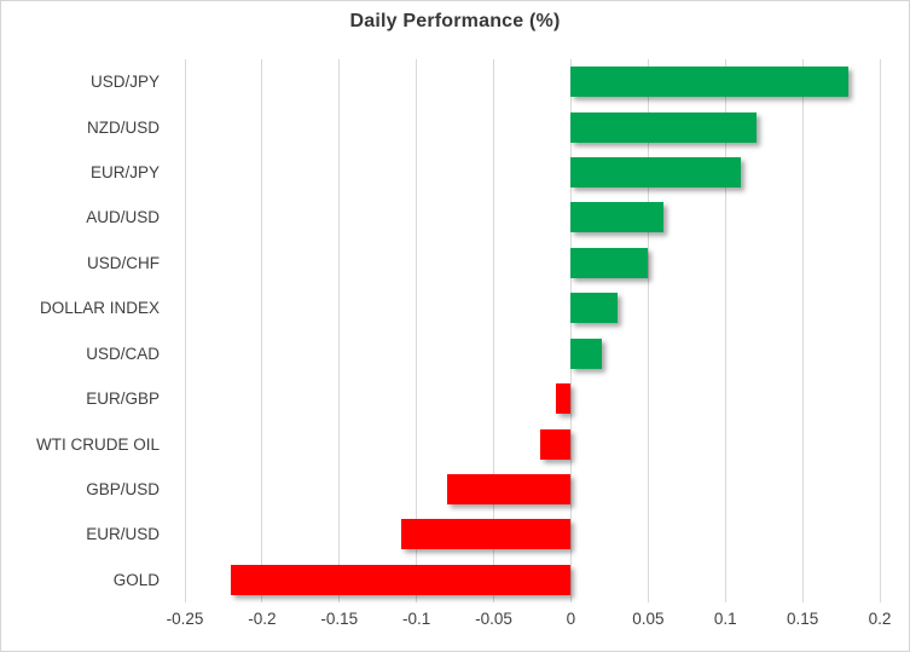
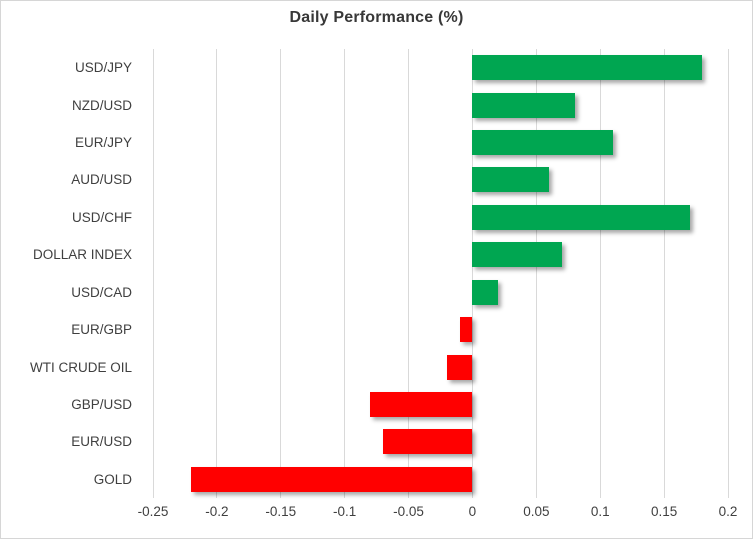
NZD/USD: 0.12 -> 0.08
USD/CHF: 0.05 -> 0.17
DOLLAR INDEX: 0.03 -> 0.07
EUR/USD: -0.11 -> -0.07
